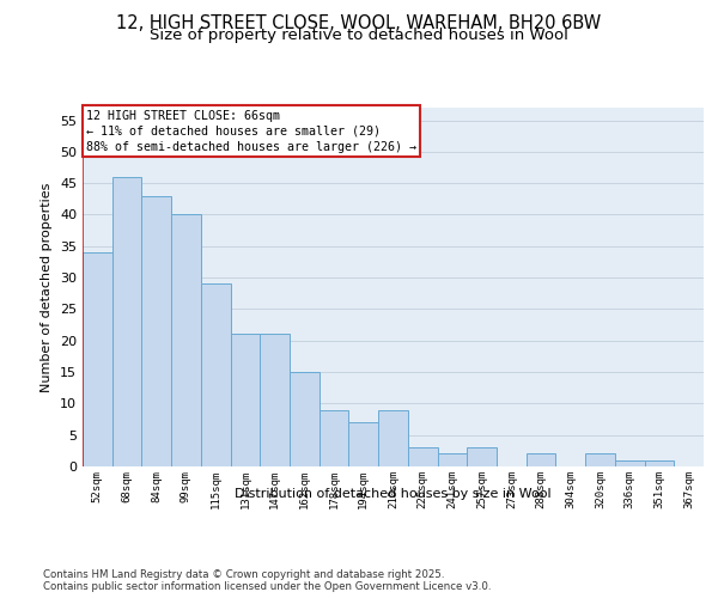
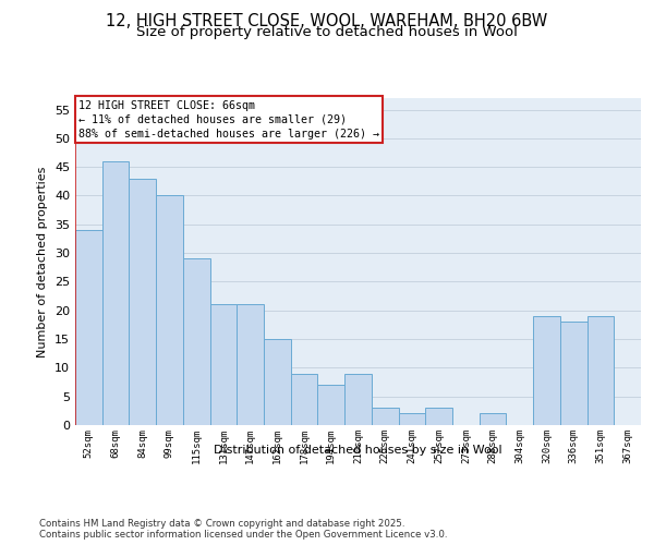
320sqm: 2 -> 19
336sqm: 1 -> 18
351sqm: 1 -> 19
